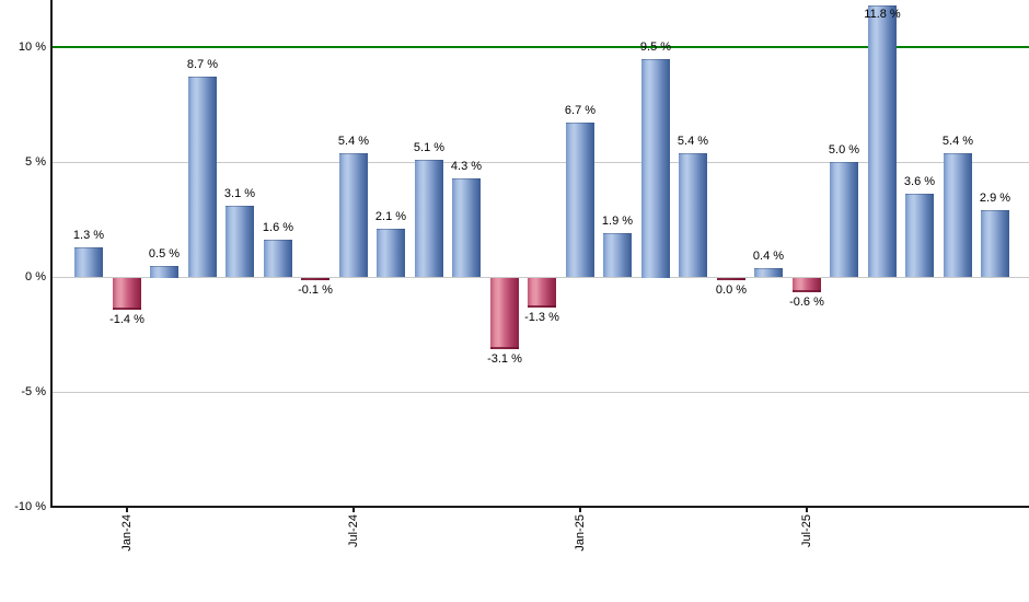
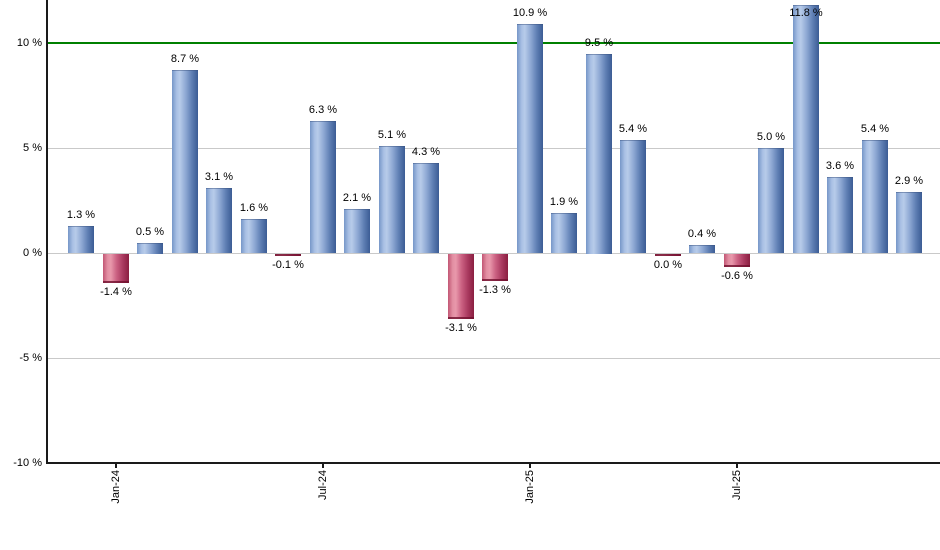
Jul-24: 5.4 -> 6.3
Jan-25: 6.7 -> 10.9
